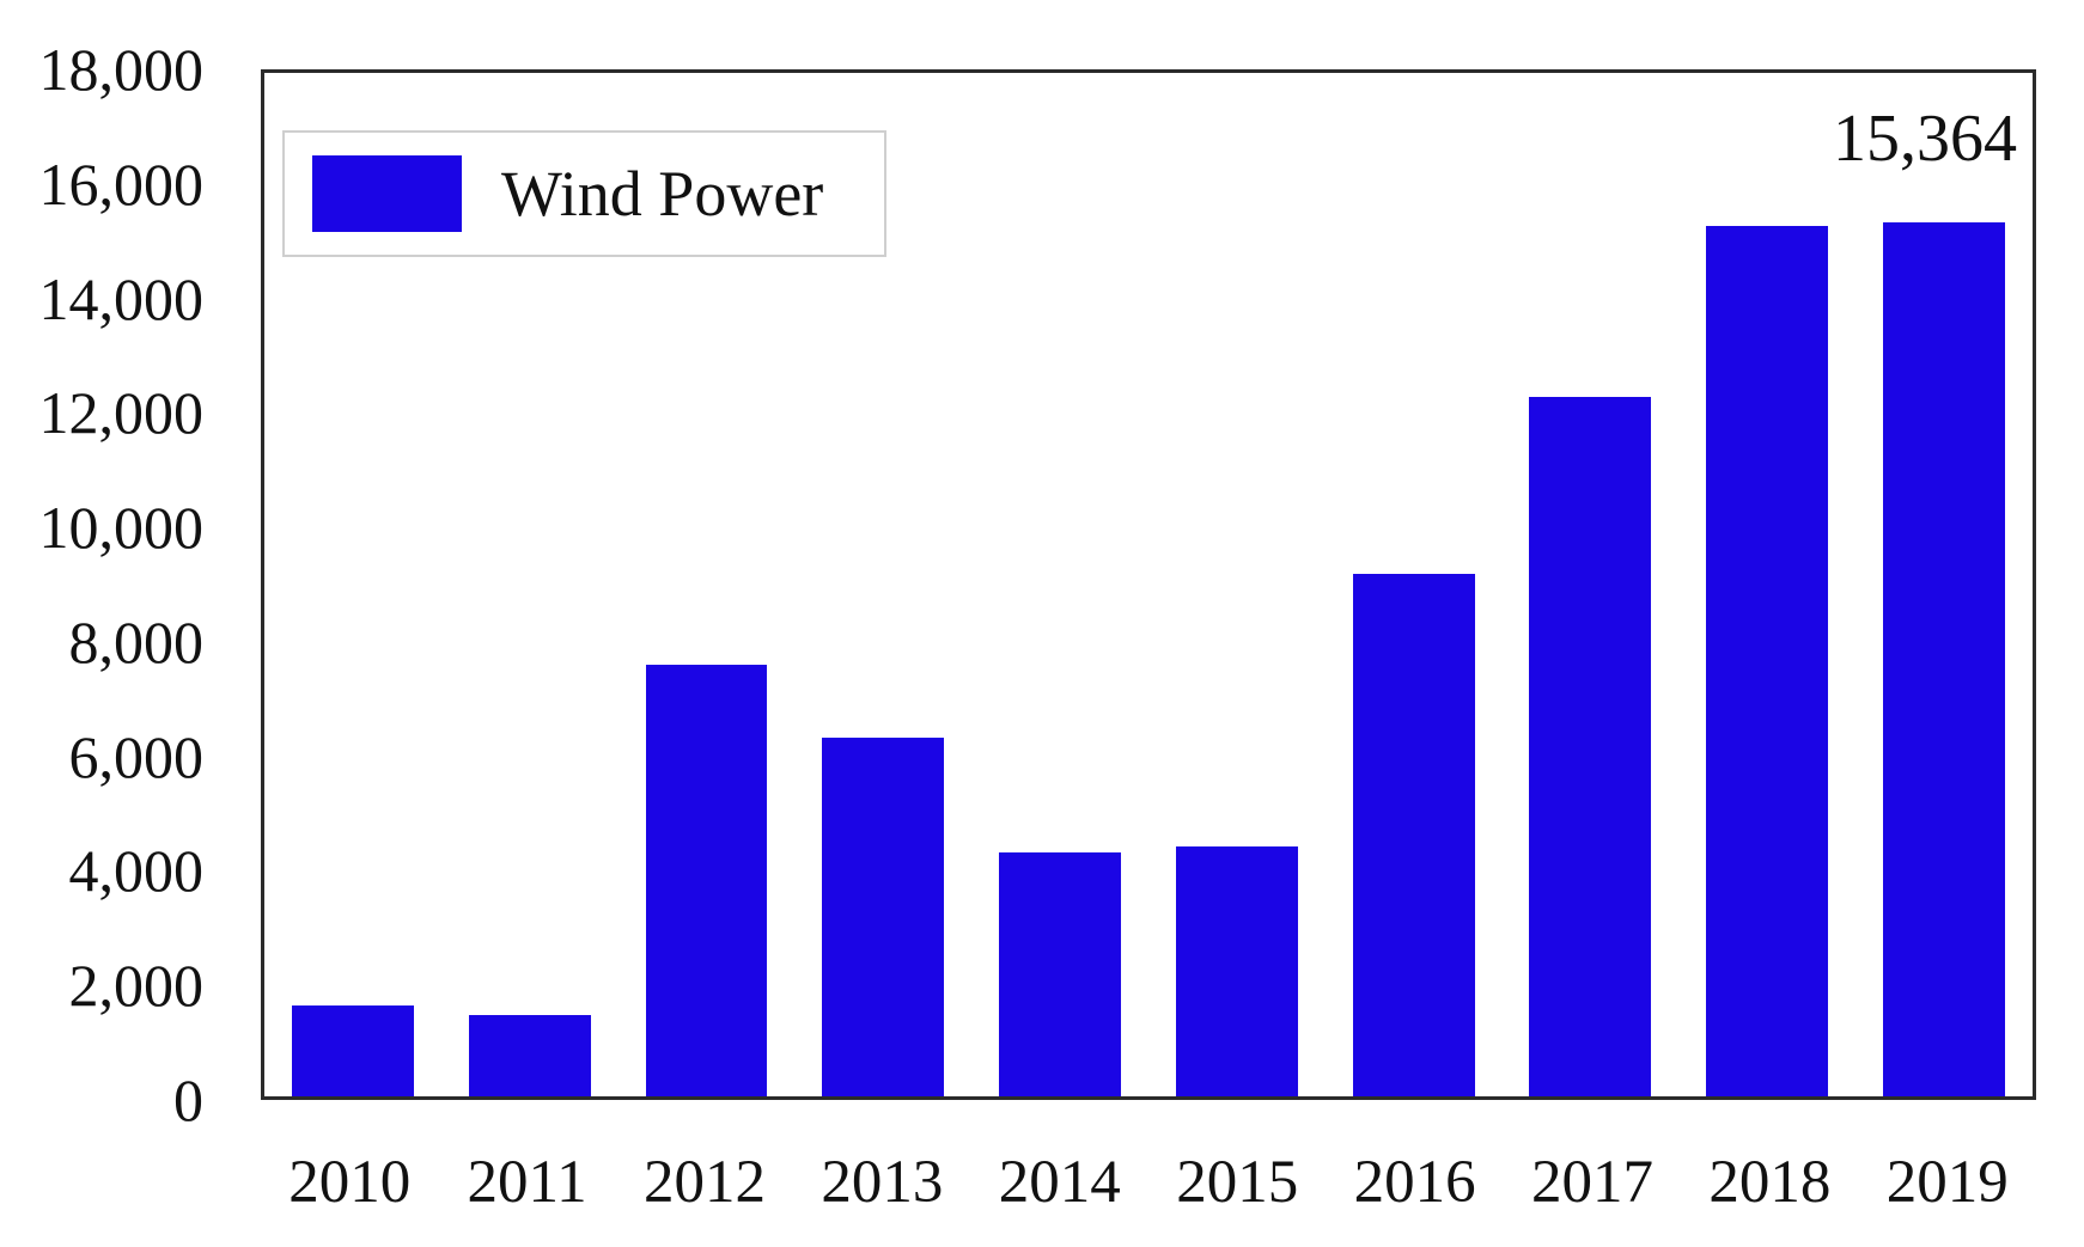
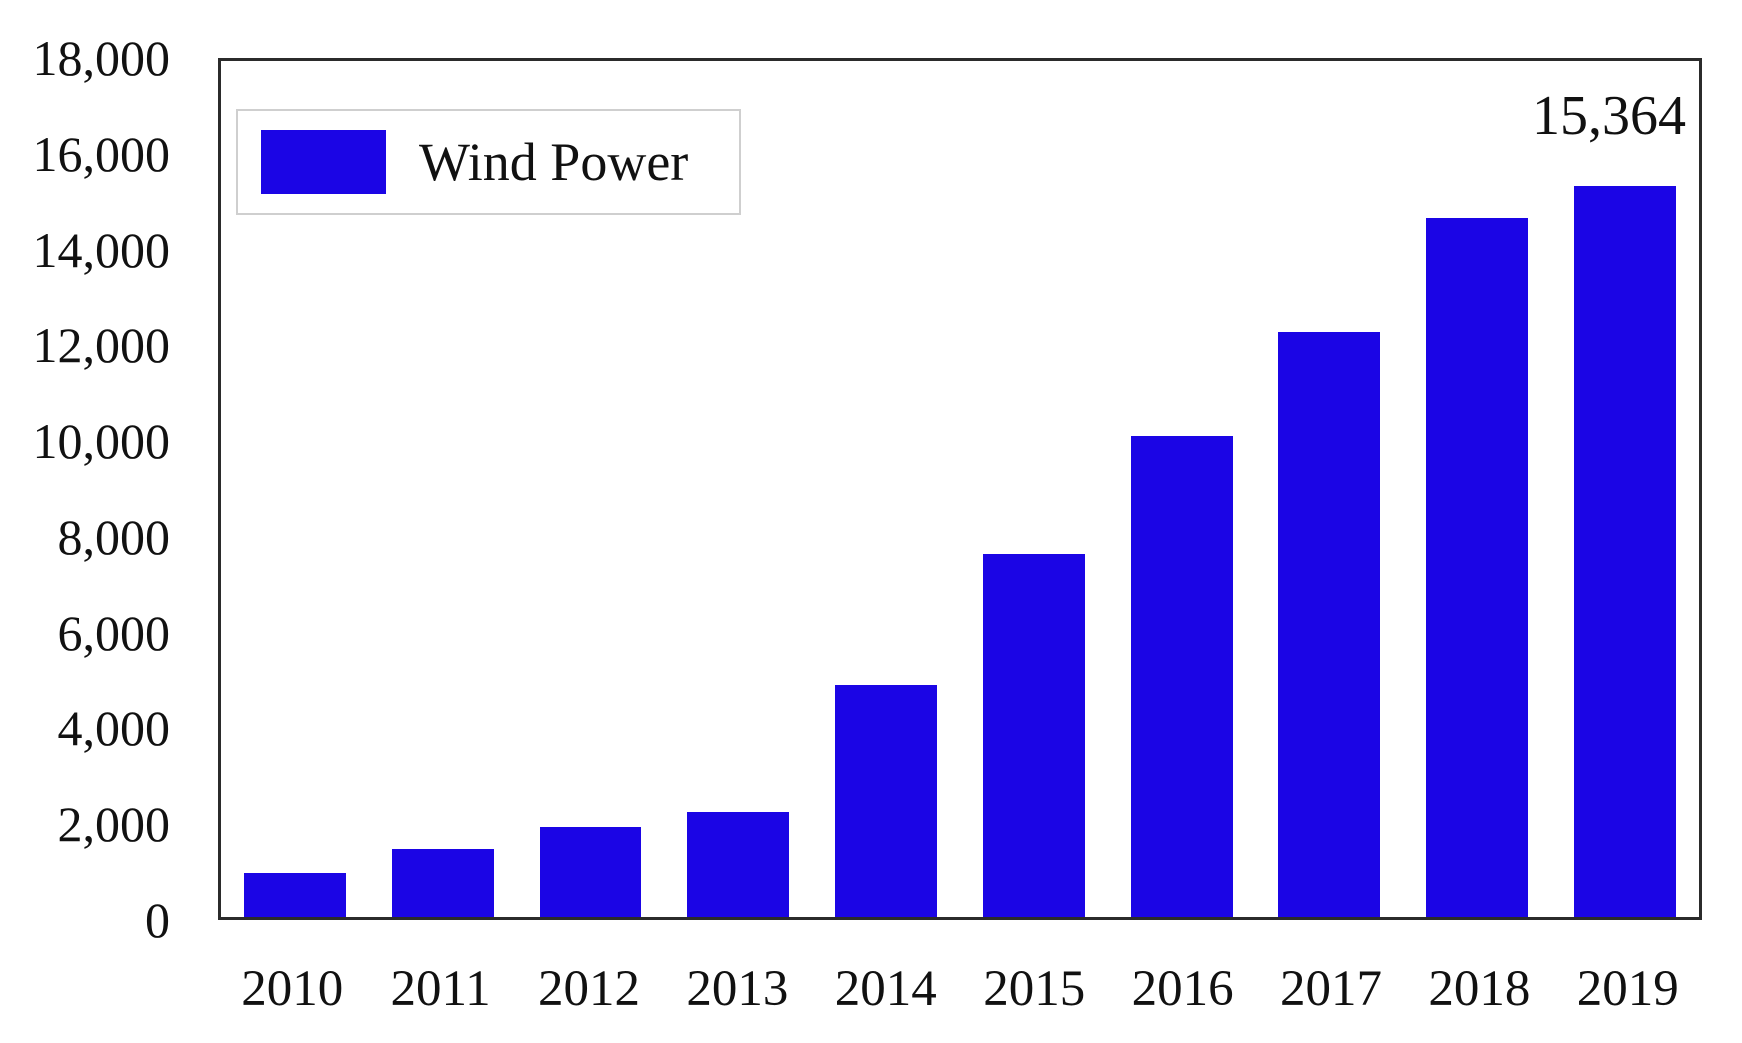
2010: 1600 -> 900
2012: 7600 -> 1900
2013: 6300 -> 2200
2014: 4300 -> 4900
2015: 4400 -> 7600
2016: 9200 -> 10100
2018: 15300 -> 14700
